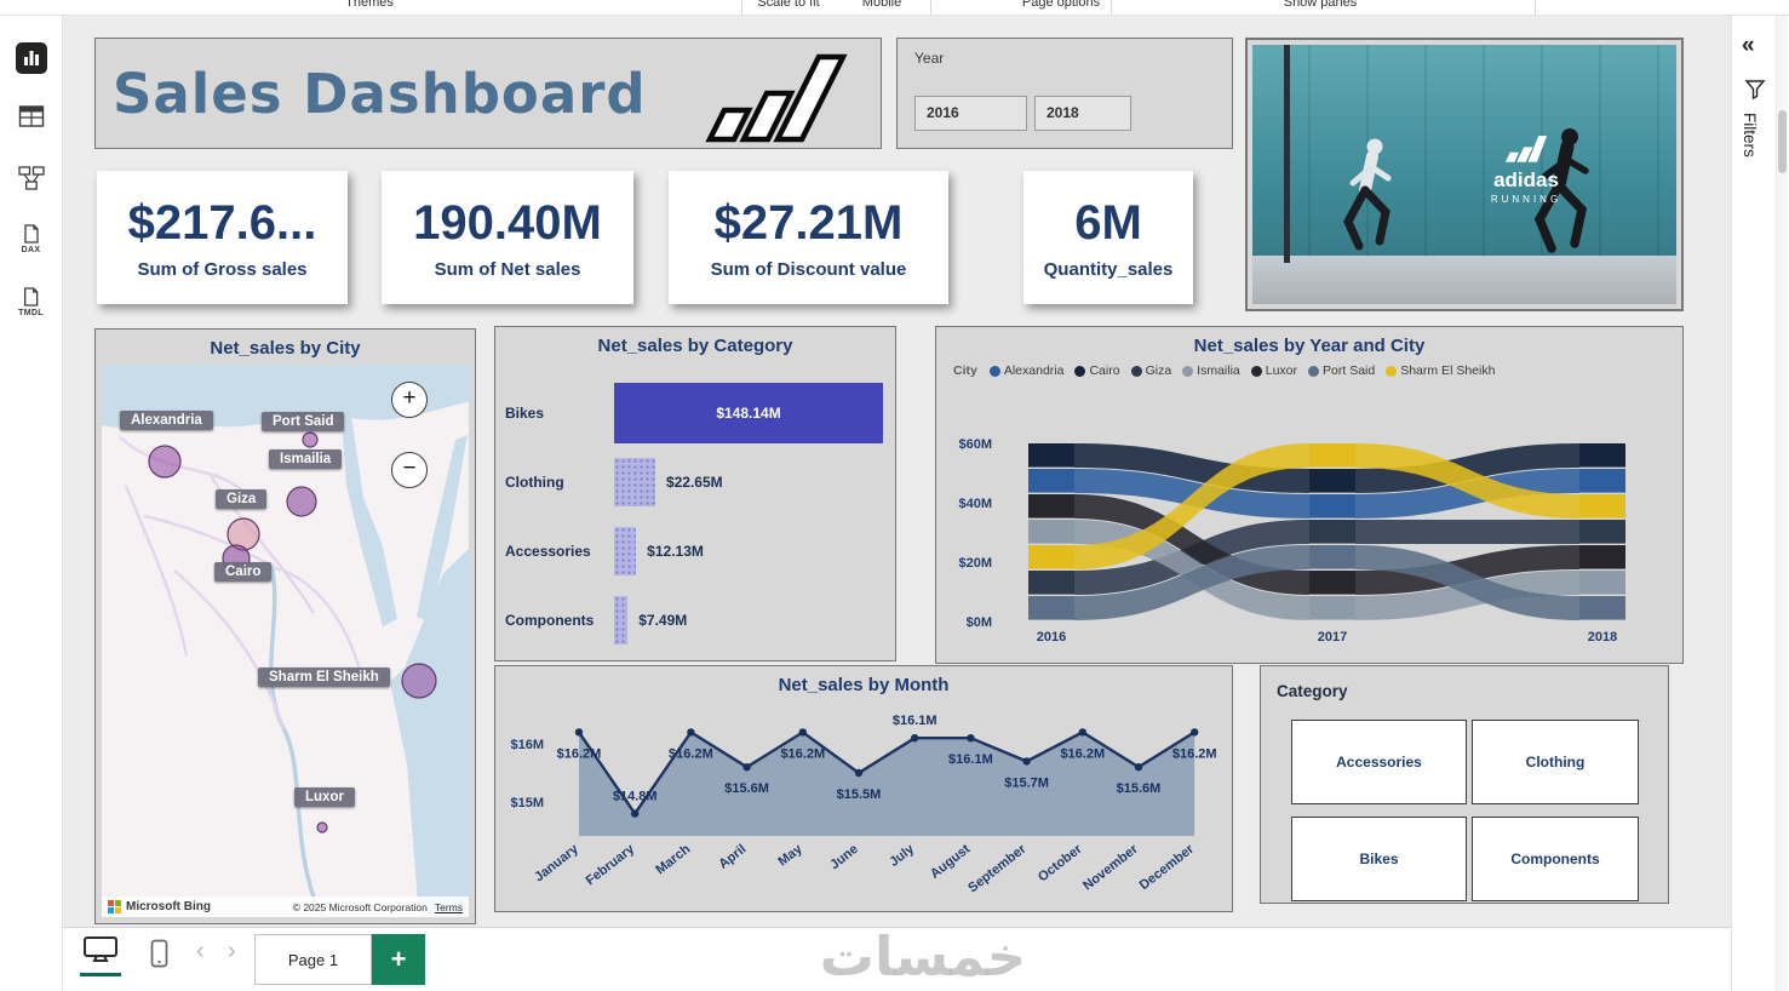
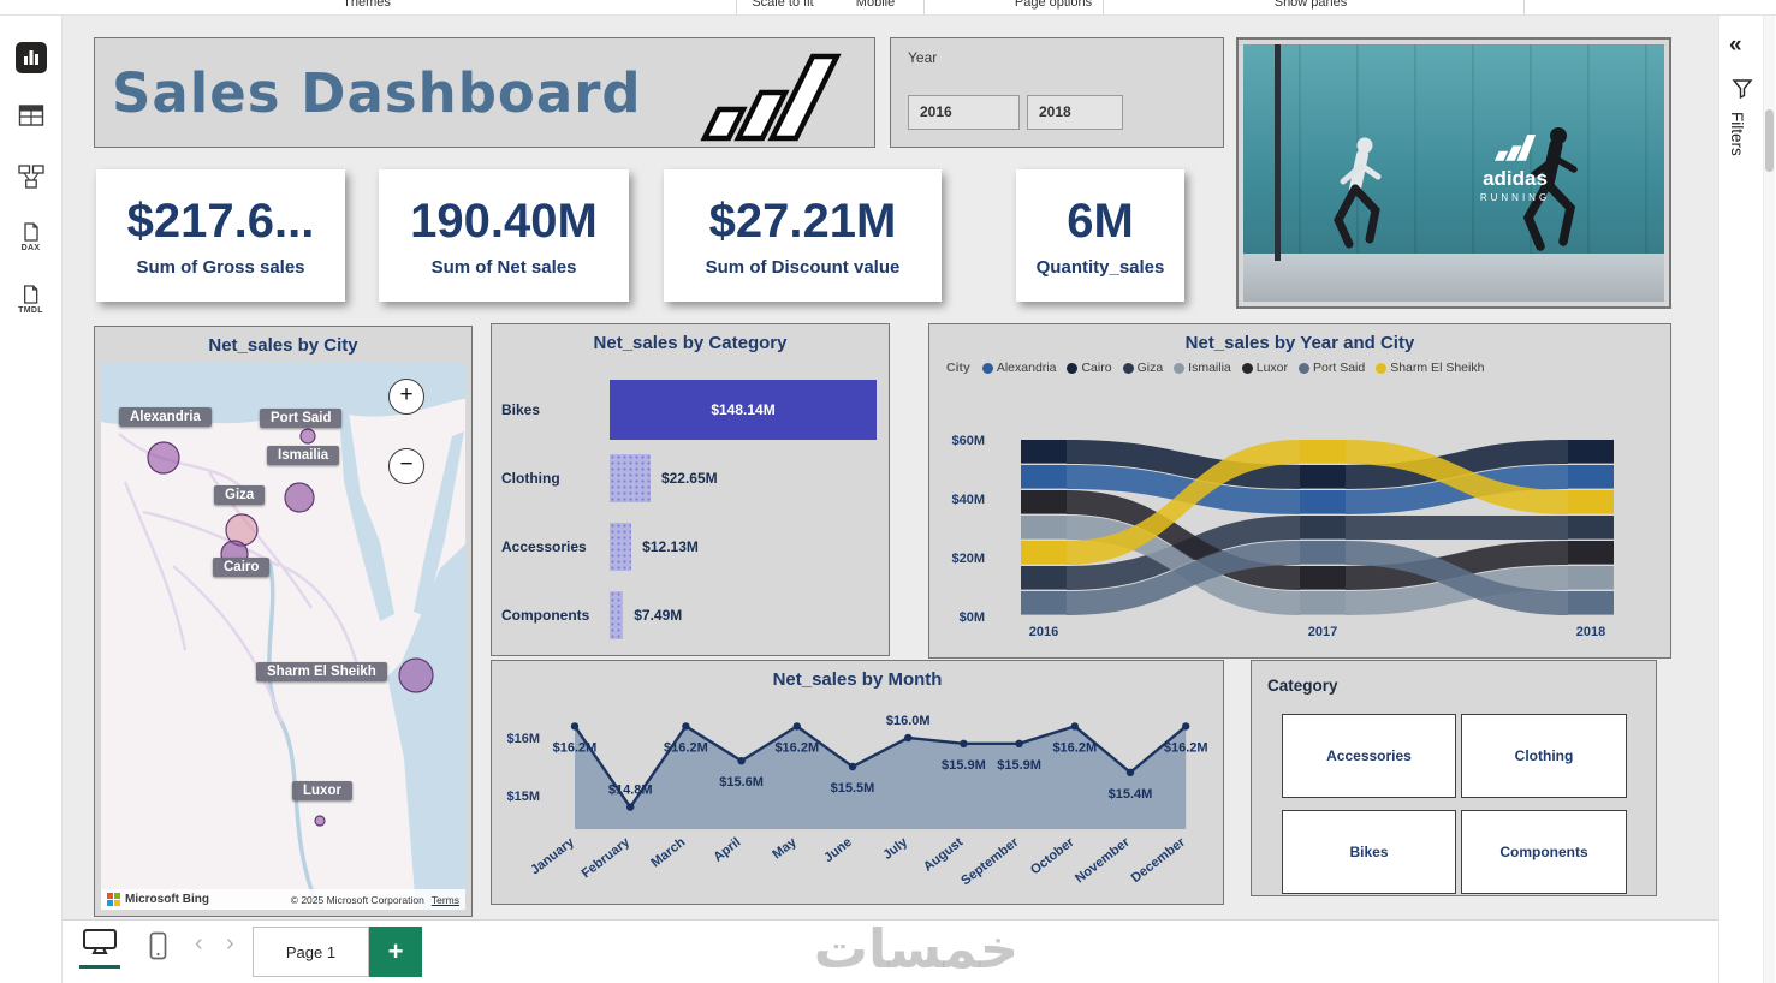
Net_sales by Month/July: $16.1M -> $16.0M
Net_sales by Month/August: $16.1M -> $15.9M
Net_sales by Month/September: $15.7M -> $15.9M
Net_sales by Month/November: $15.6M -> $15.4M
